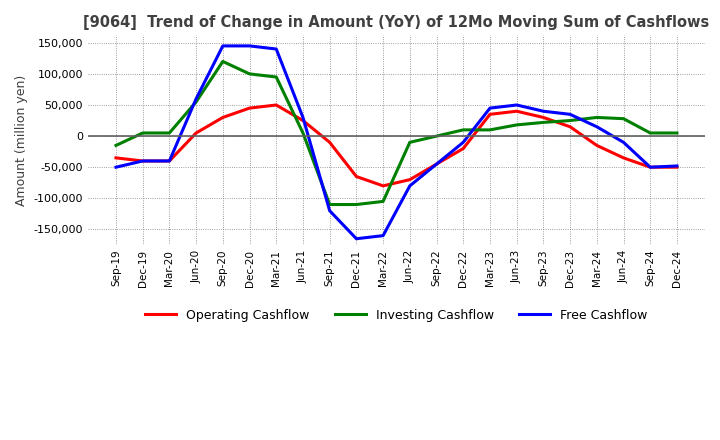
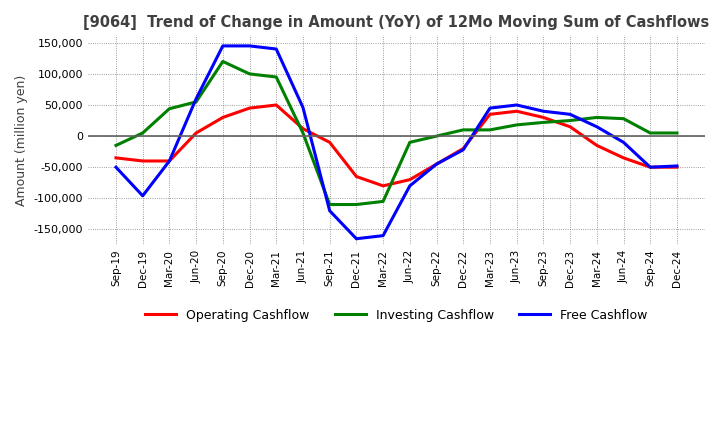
Free Cashflow/Dec-19: -40,000 -> -96,000
Investing Cashflow/Mar-20: 5,000 -> 44,000
Operating Cashflow/Jun-21: 25,000 -> 12,000
Free Cashflow/Jun-21: 30,000 -> 46,000
Free Cashflow/Dec-22: -10,000 -> -22,000
